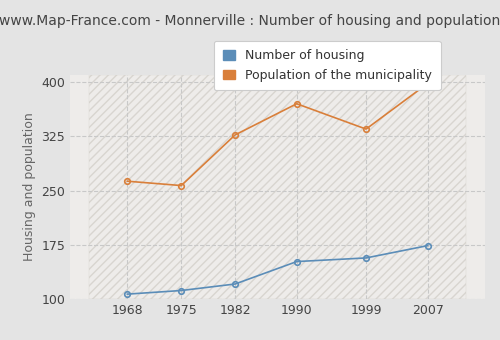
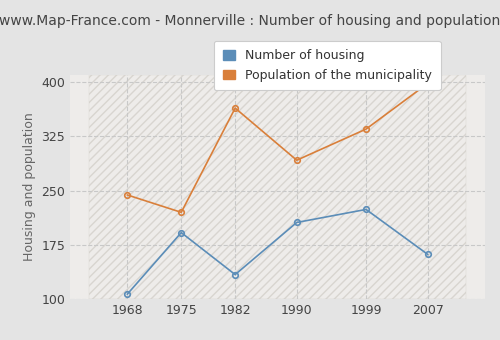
Population of the municipality/1968: 263 -> 244
Number of housing/1975: 112 -> 192
Population of the municipality/1975: 257 -> 220
Number of housing/1982: 121 -> 134
Population of the municipality/1982: 327 -> 364
Number of housing/1990: 152 -> 206
Population of the municipality/1990: 370 -> 292
Number of housing/1999: 157 -> 224
Number of housing/2007: 174 -> 162
